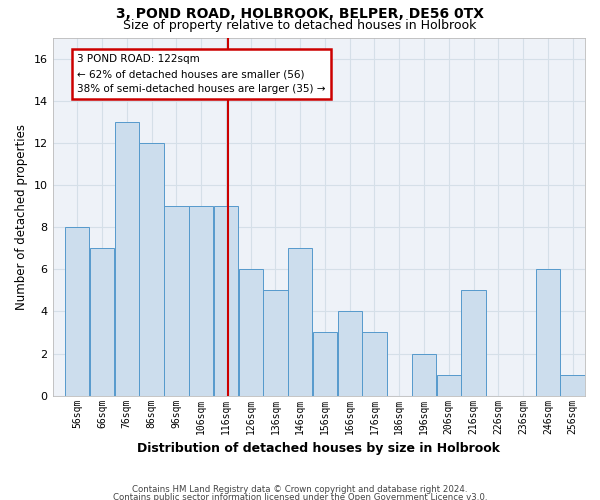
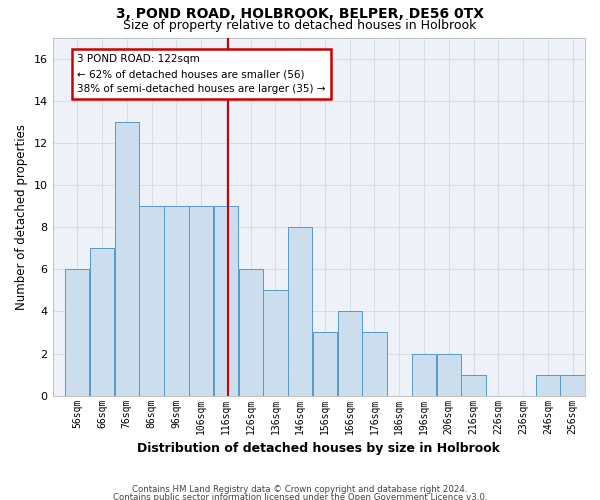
56sqm: 8 -> 6
86sqm: 12 -> 9
146sqm: 7 -> 8
206sqm: 1 -> 2
216sqm: 5 -> 1
246sqm: 6 -> 1
